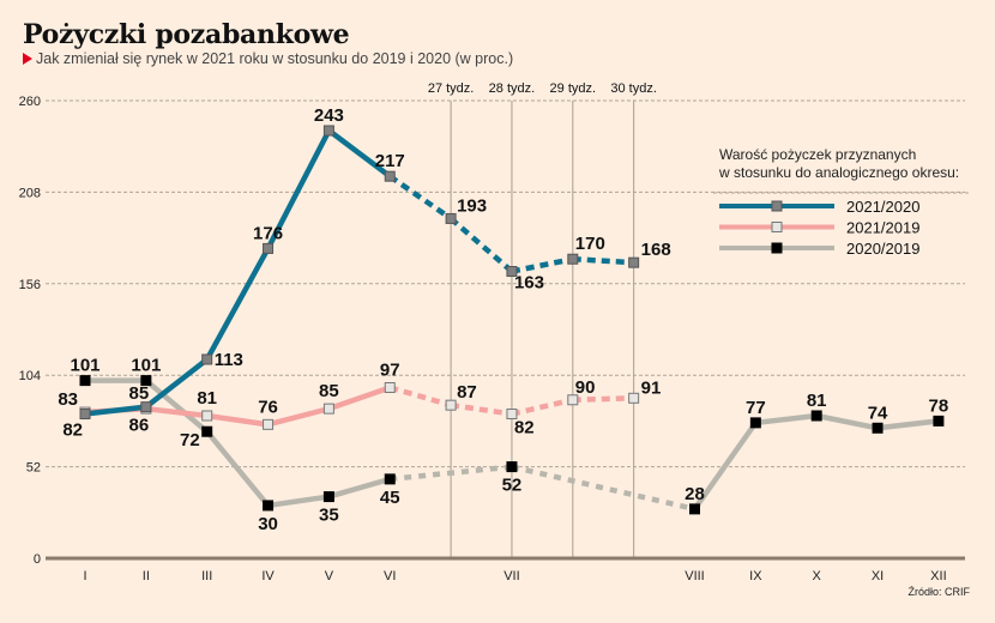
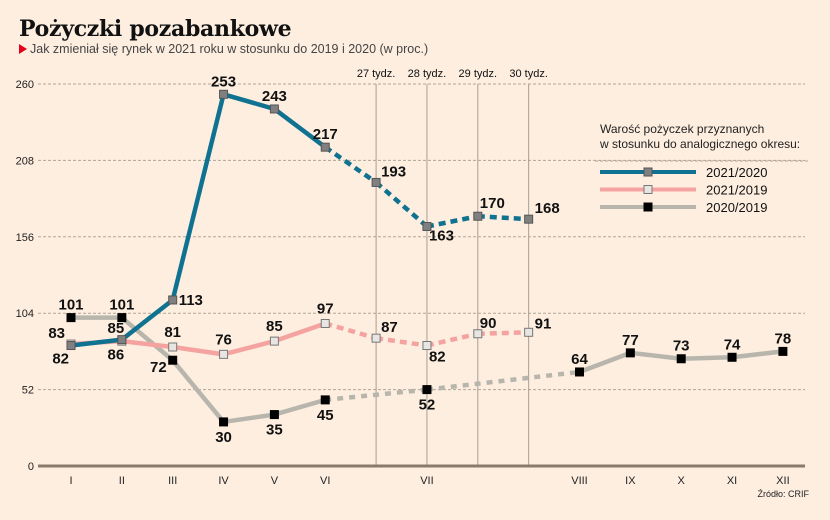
2021/2020/IV: 176 -> 253
2020/2019/VIII: 28 -> 64
2020/2019/X: 81 -> 73
